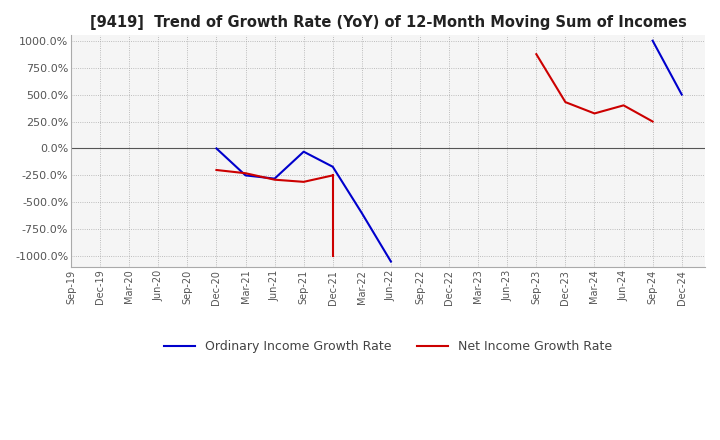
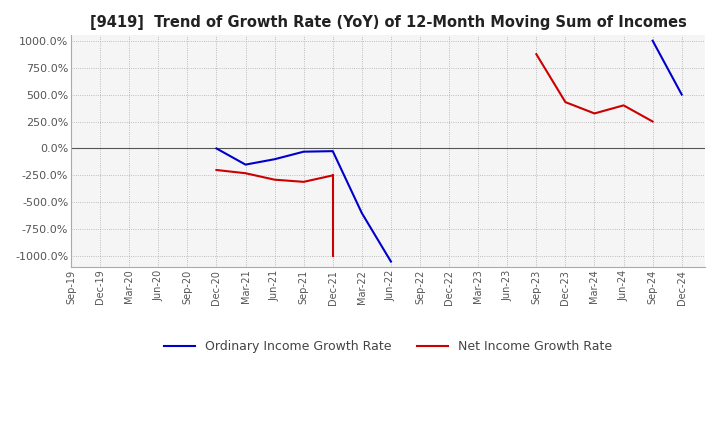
Ordinary Income Growth Rate/Mar-21: -250% -> -150%
Ordinary Income Growth Rate/Jun-21: -280% -> -100%
Ordinary Income Growth Rate/Dec-21: -170% -> -20%
